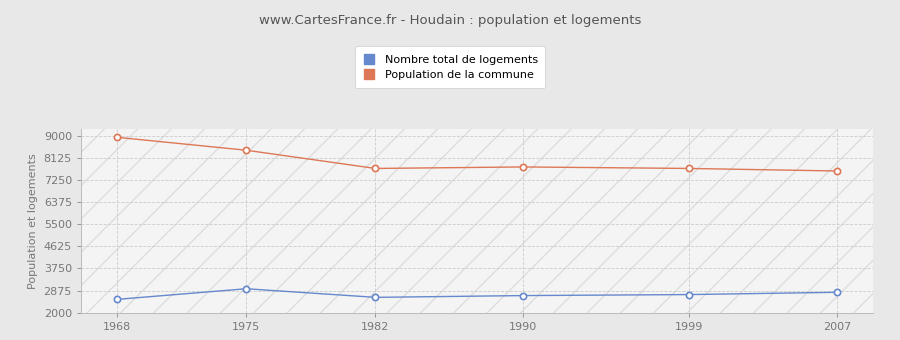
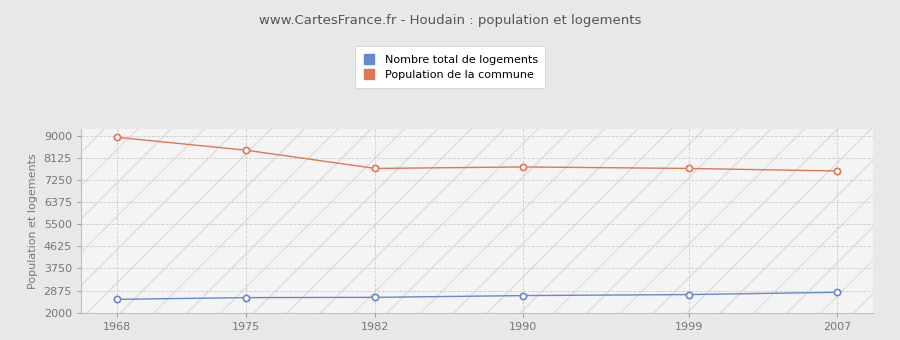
Nombre total de logements/1975: 2950 -> 2600
